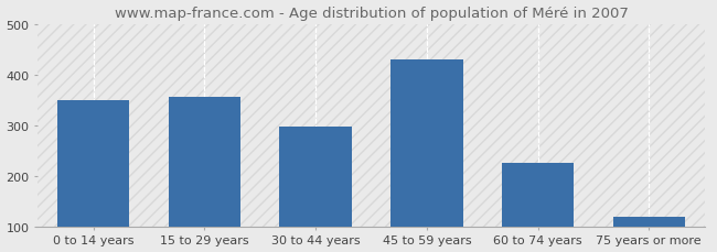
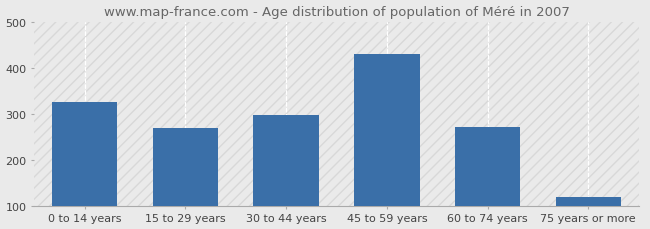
0 to 14 years: 350 -> 325
15 to 29 years: 355 -> 268
60 to 74 years: 225 -> 272
